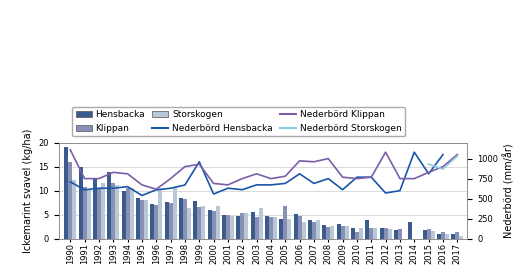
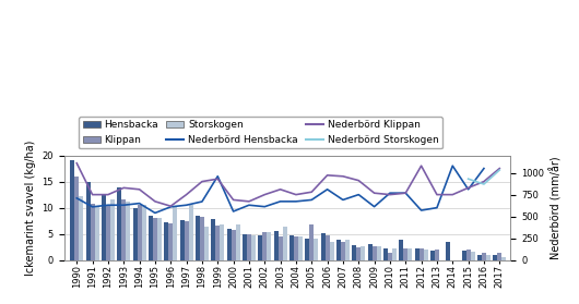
Nederbörd Klippan/2008: 1000 -> 910
